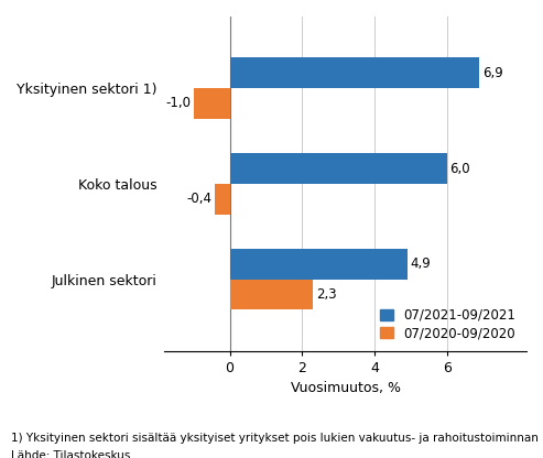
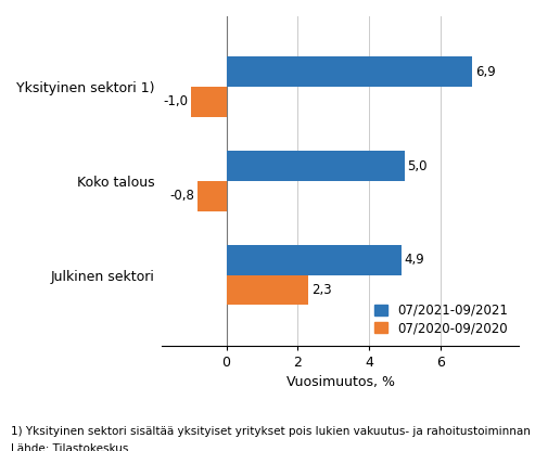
07/2021-09/2021/Koko talous: 6,0 -> 5,0
07/2020-09/2020/Koko talous: -0,4 -> -0,8
